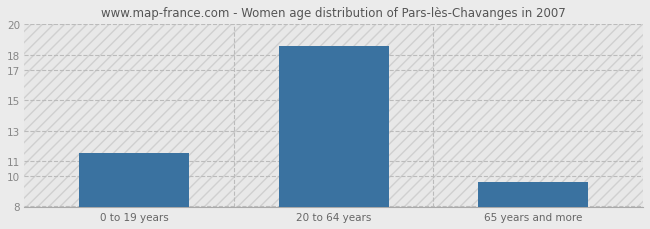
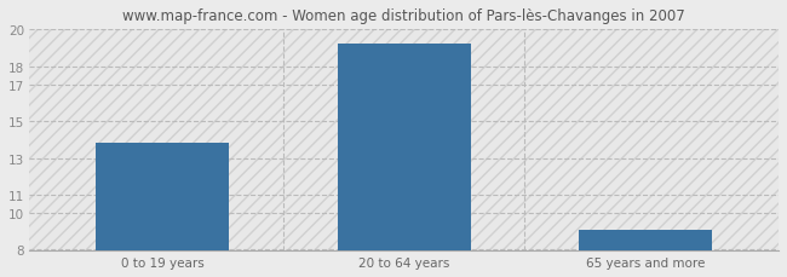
0 to 19 years: 11.5 -> 13.8
20 to 64 years: 18.6 -> 19.2
65 years and more: 9.6 -> 9.1
